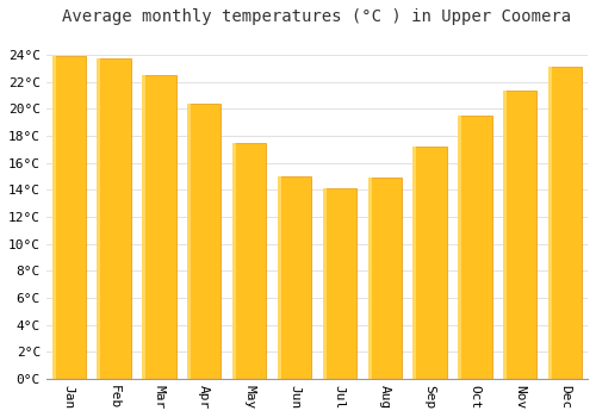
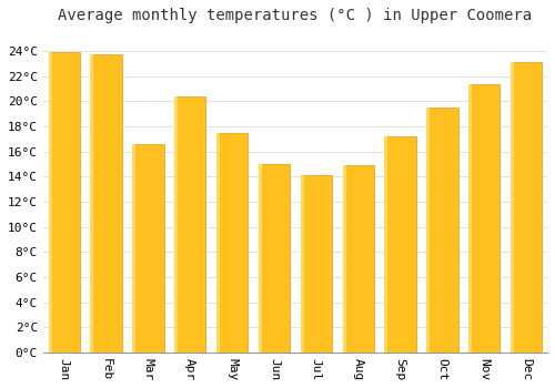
Mar: 22.5°C -> 16.6°C
